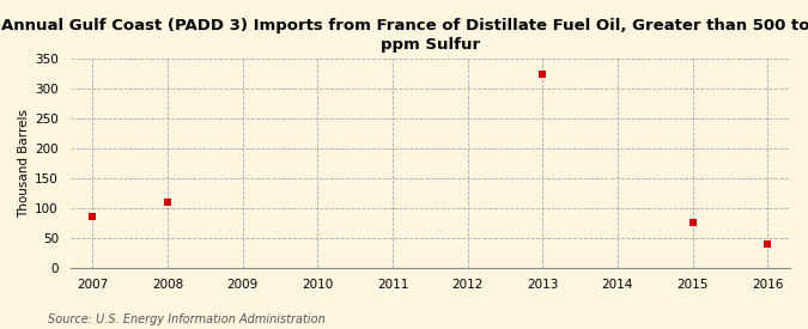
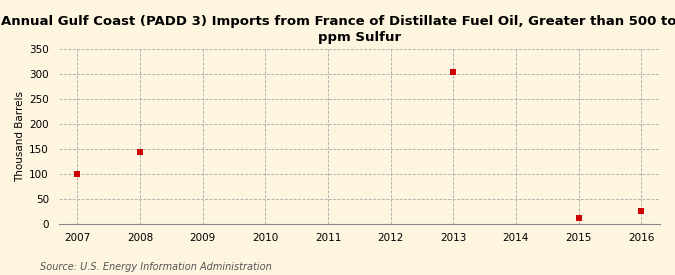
2007: 85 -> 100
2008: 110 -> 145
2013: 325 -> 305
2015: 75 -> 12
2016: 40 -> 25
